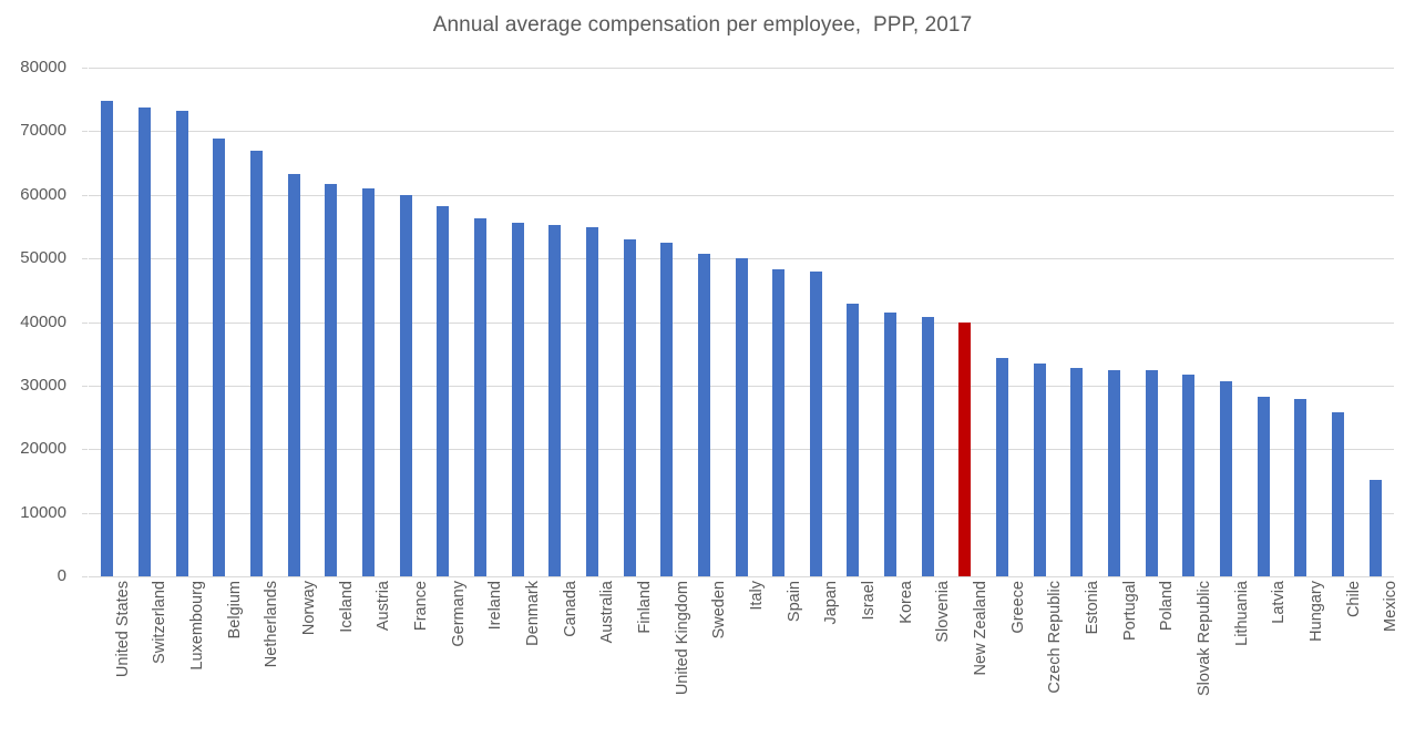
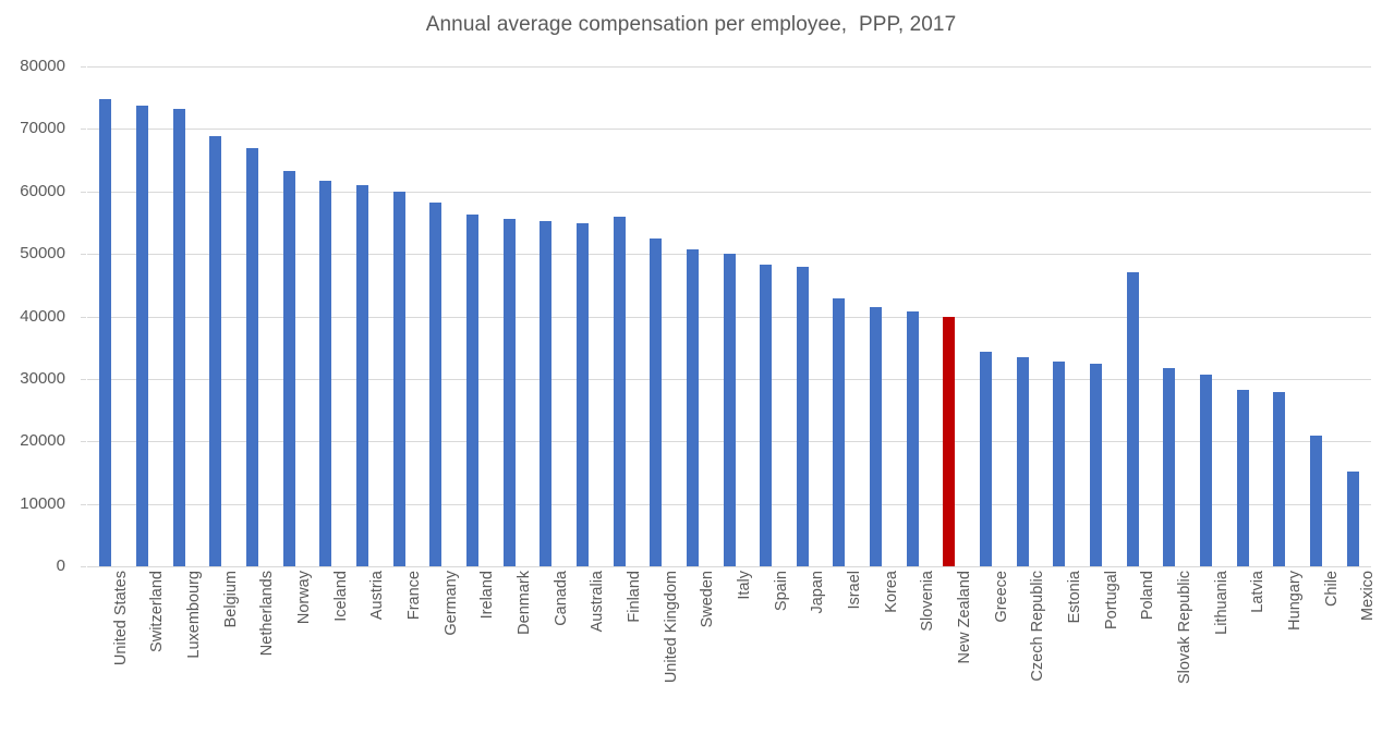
Finland: 53000 -> 56000
Poland: 32000 -> 47000
Chile: 26000 -> 21000
